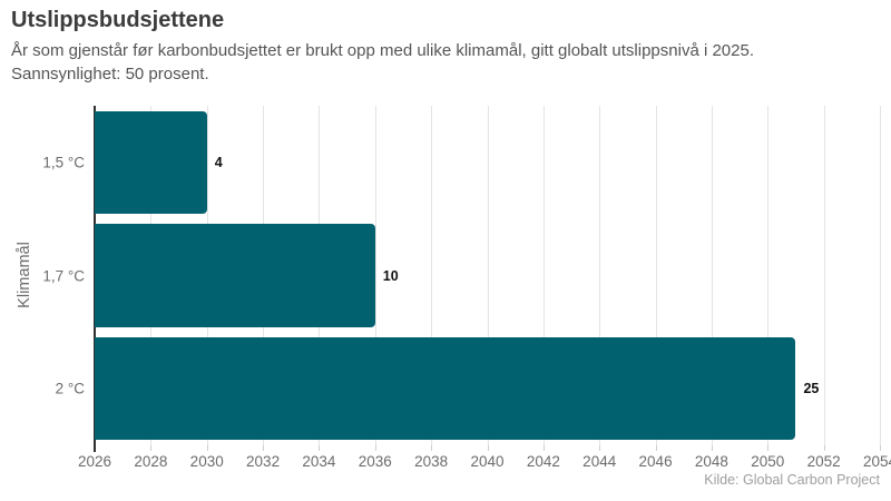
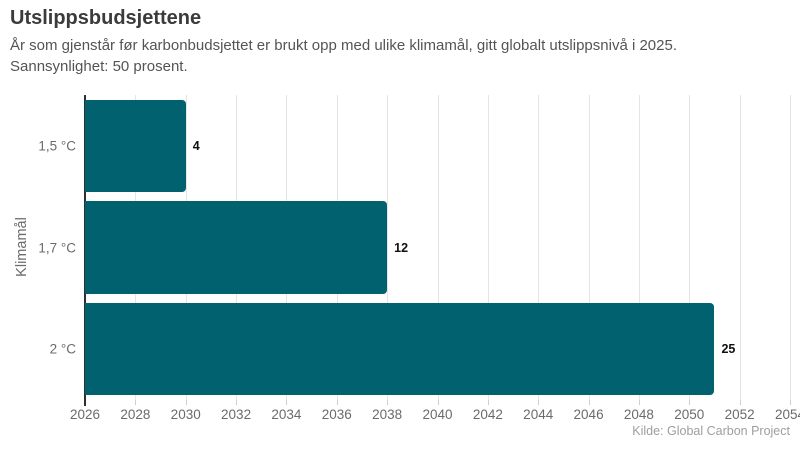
1,7 °C: 10 -> 12
